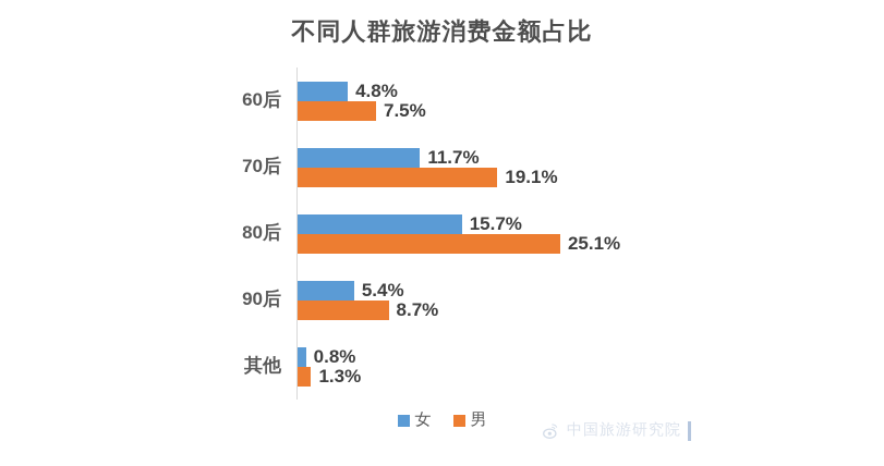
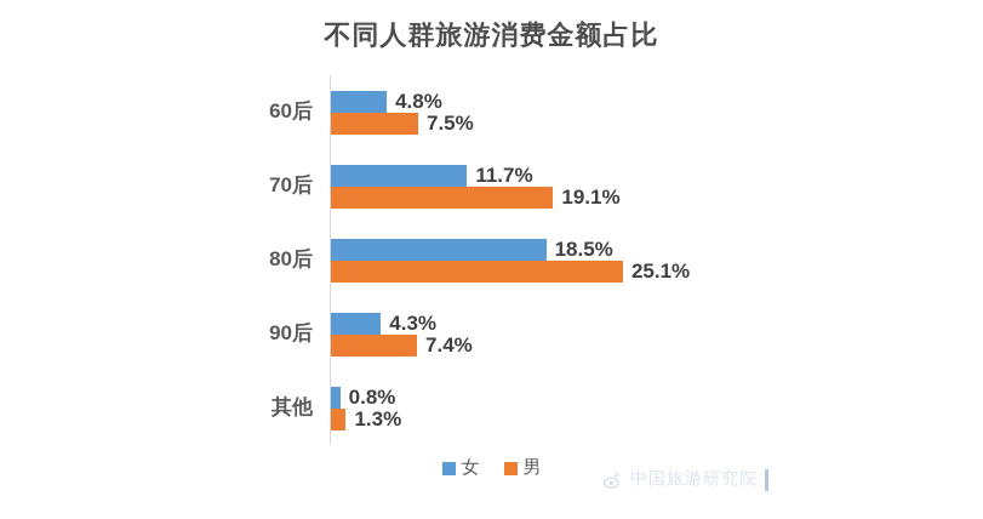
女/80后: 15.7% -> 18.5%
女/90后: 5.4% -> 4.3%
男/90后: 8.7% -> 7.4%
